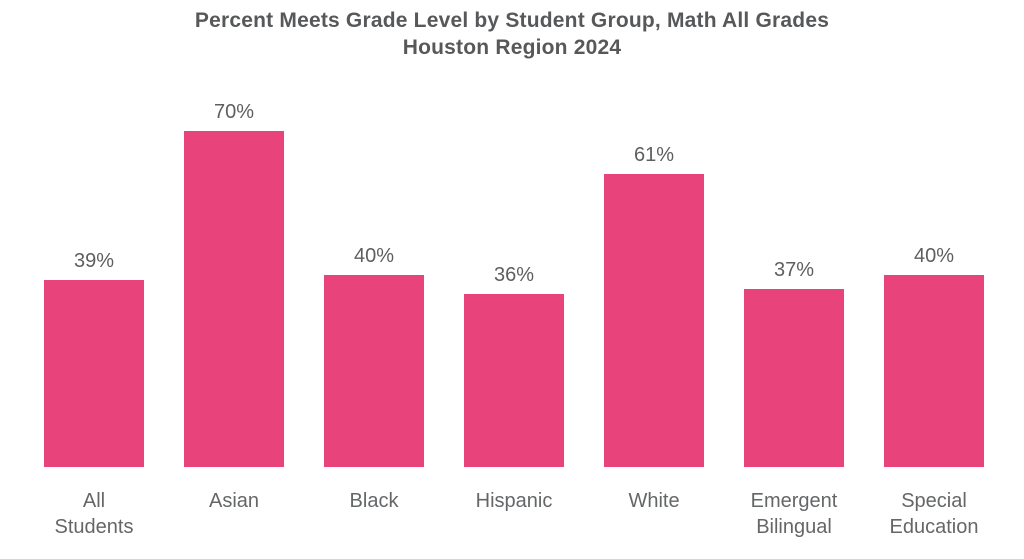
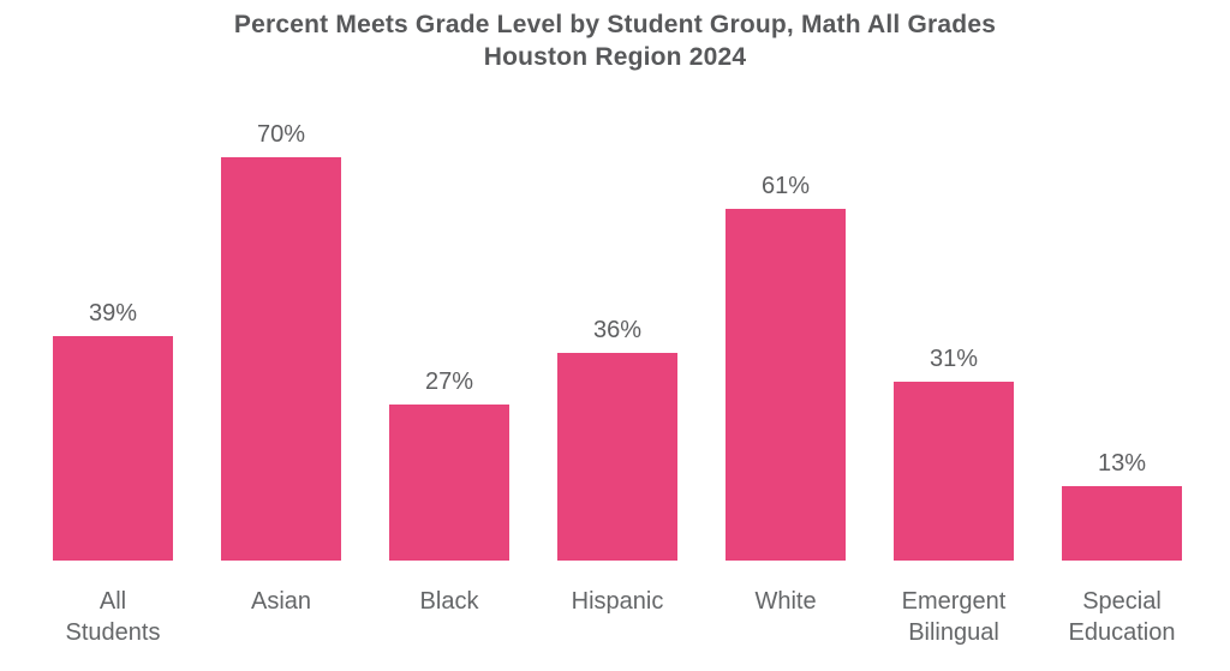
Black: 40% -> 27%
Emergent Bilingual: 37% -> 31%
Special Education: 40% -> 13%
